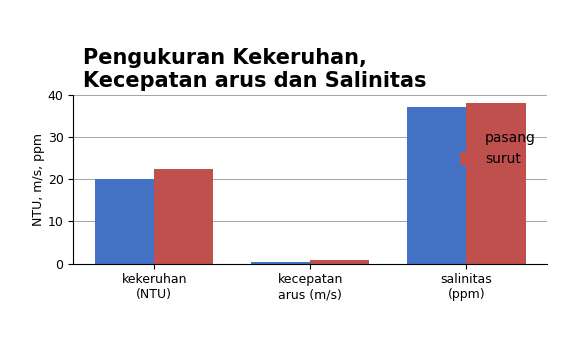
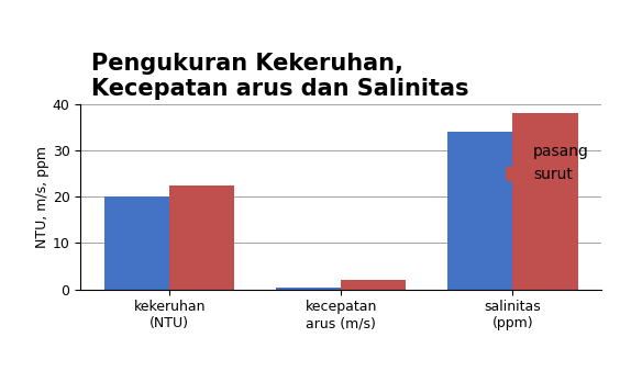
surut/kecepatan arus (m/s): 0.8 -> 2.0
pasang/salinitas (ppm): 37.0 -> 34.0
